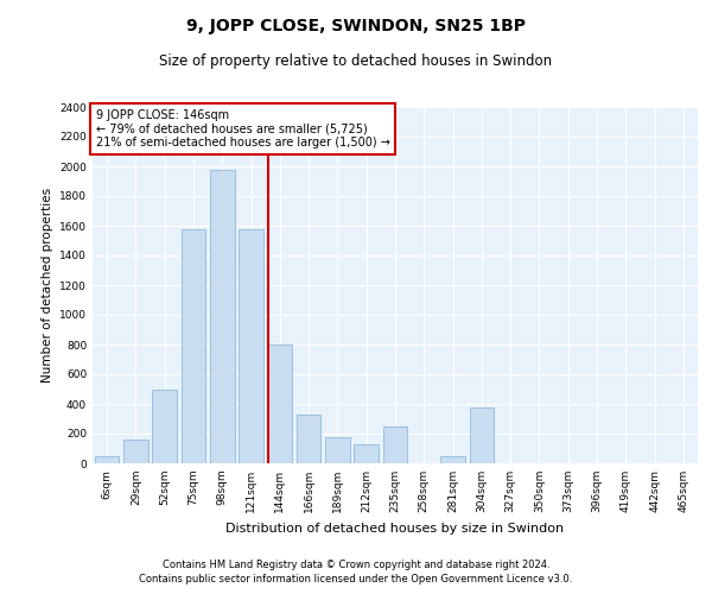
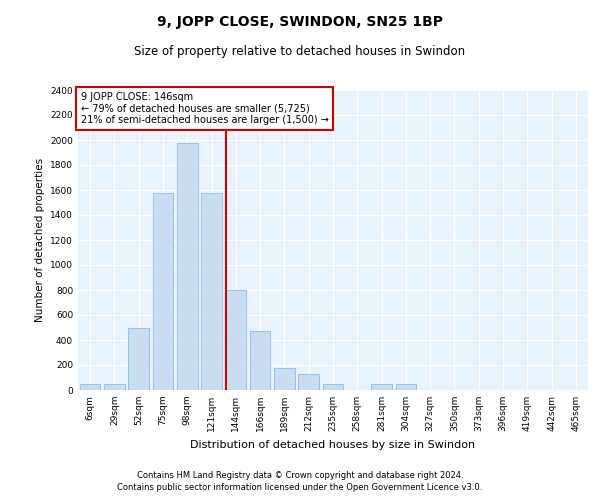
29sqm: 160 -> 50
166sqm: 330 -> 480
235sqm: 250 -> 50
304sqm: 380 -> 50
